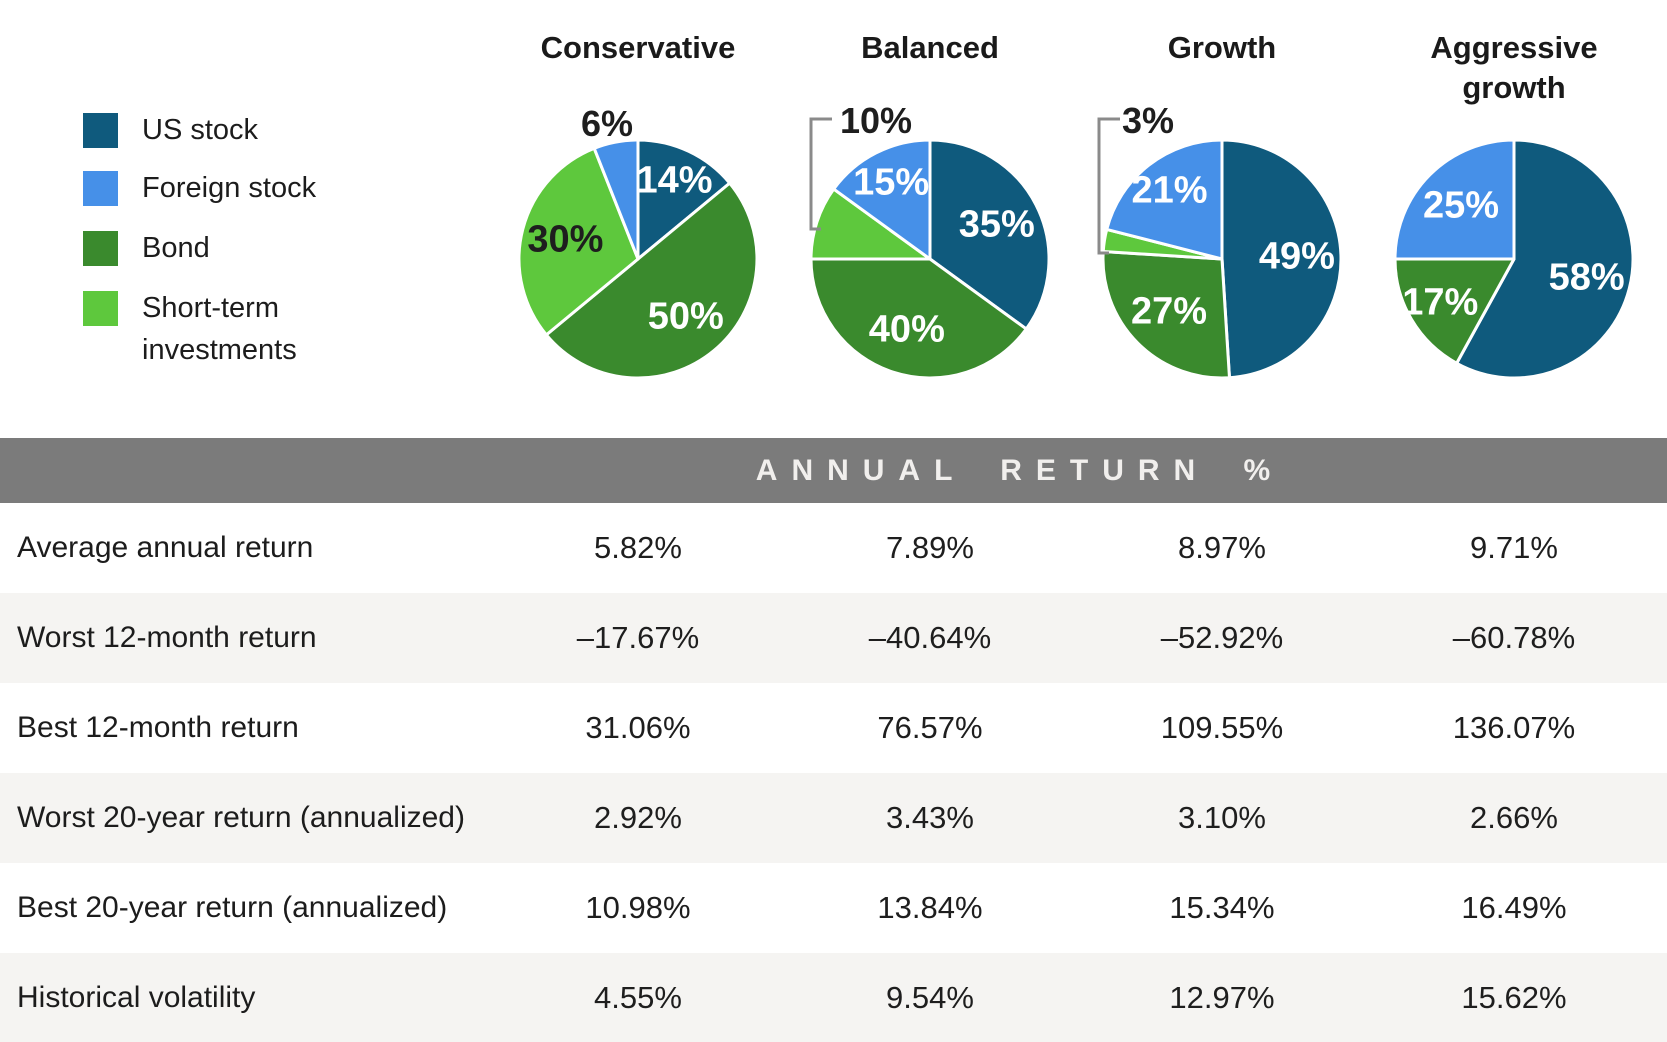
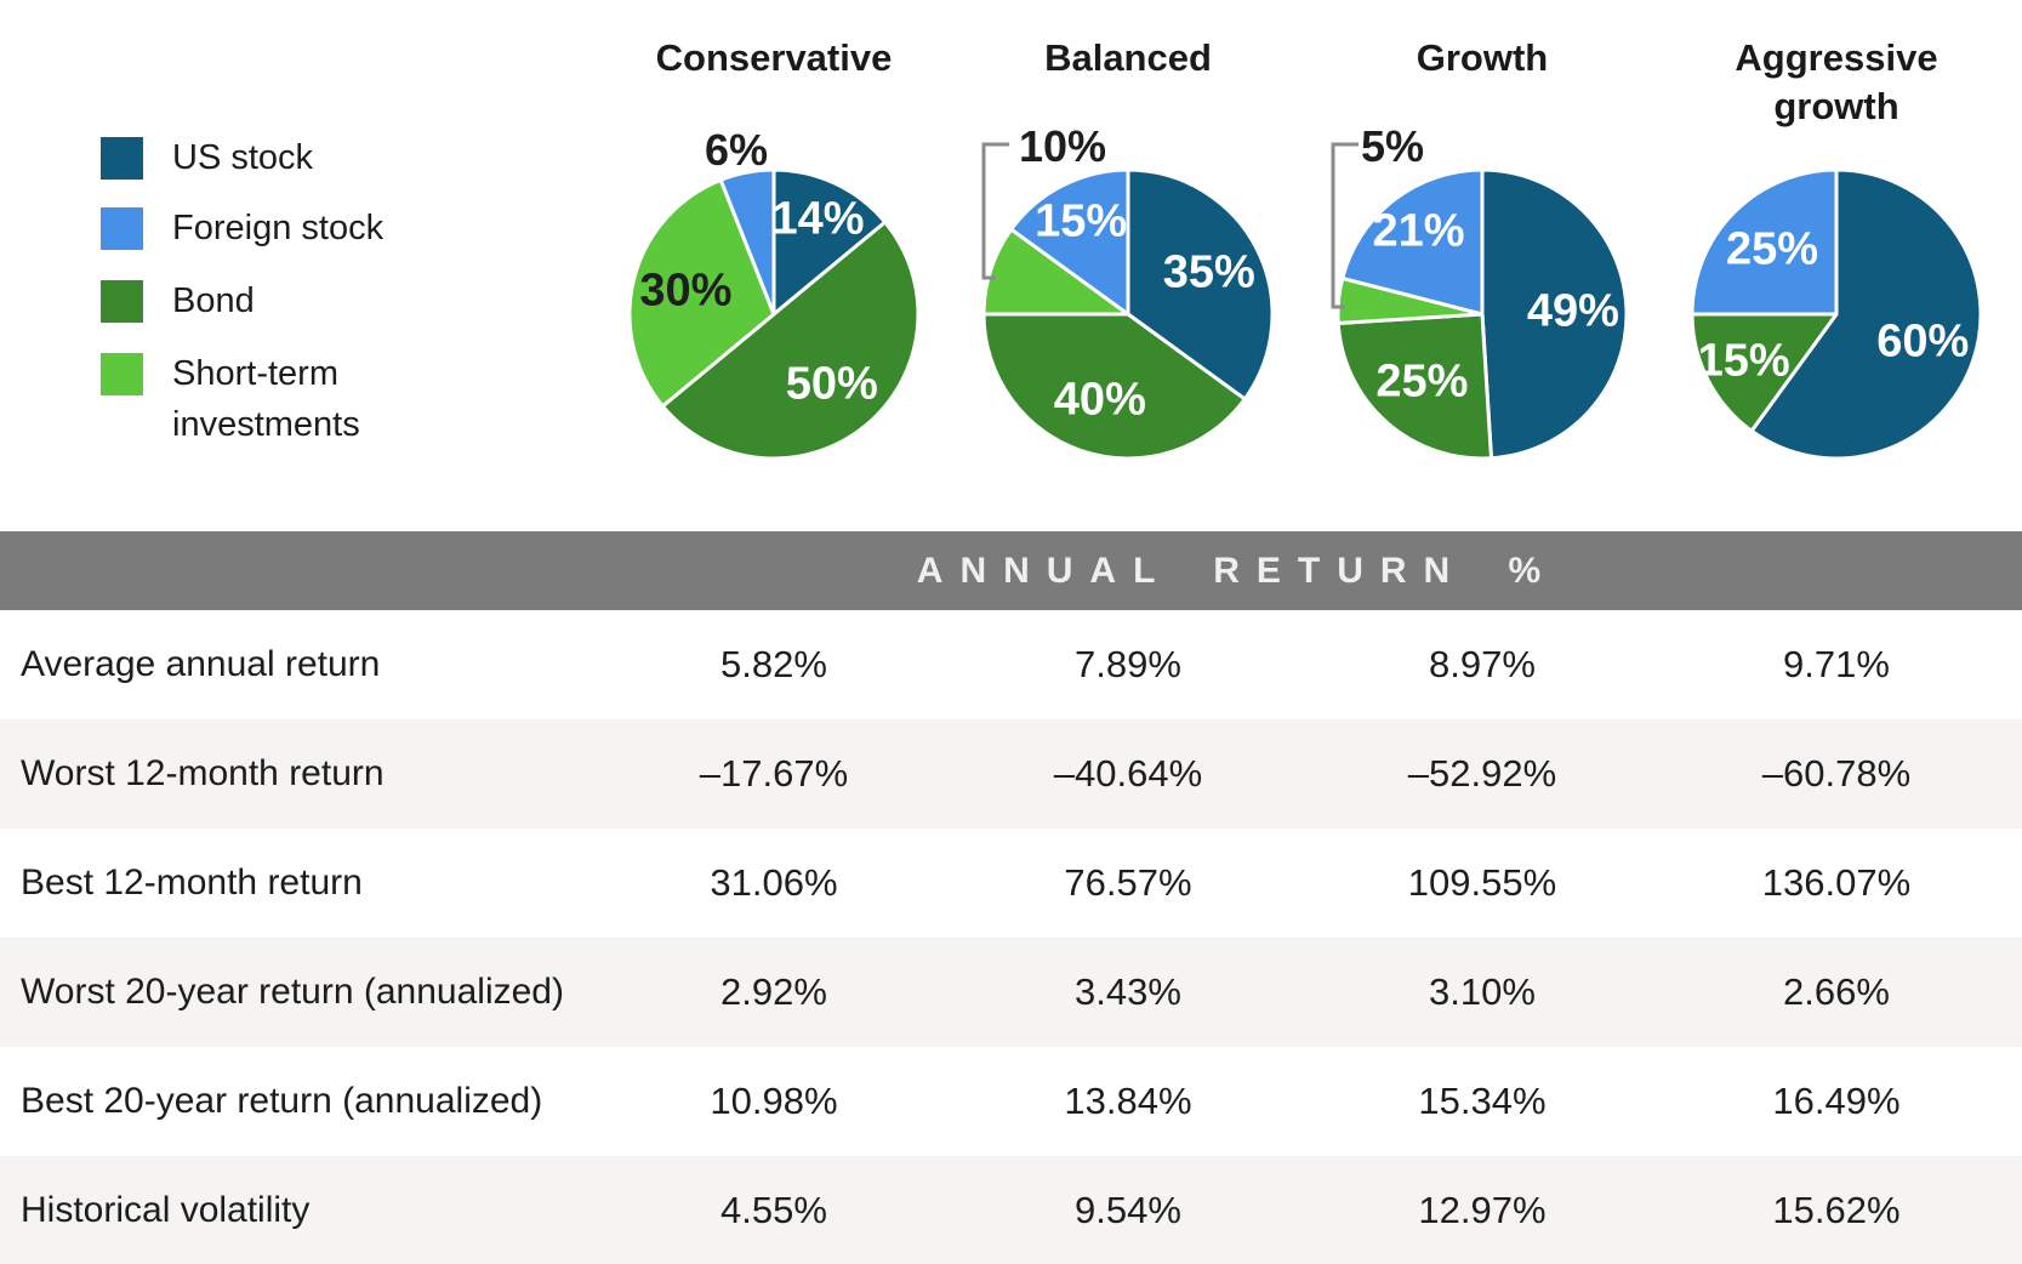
Growth/Bond: 27% -> 25%
Growth/Short-term investments: 3% -> 5%
Aggressive growth/US stock: 58% -> 60%
Aggressive growth/Bond: 17% -> 15%
